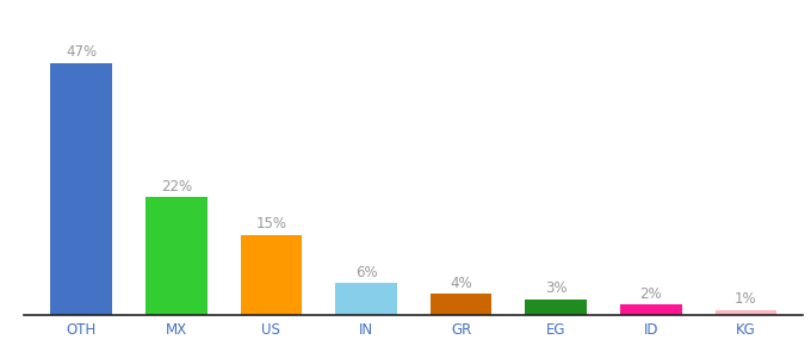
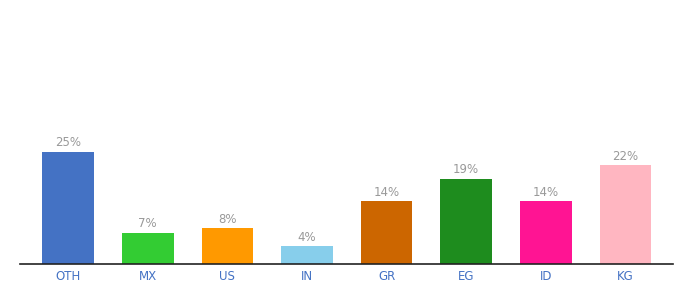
OTH: 47% -> 25%
MX: 22% -> 7%
US: 15% -> 8%
IN: 6% -> 4%
GR: 4% -> 14%
EG: 3% -> 19%
ID: 2% -> 14%
KG: 1% -> 22%
